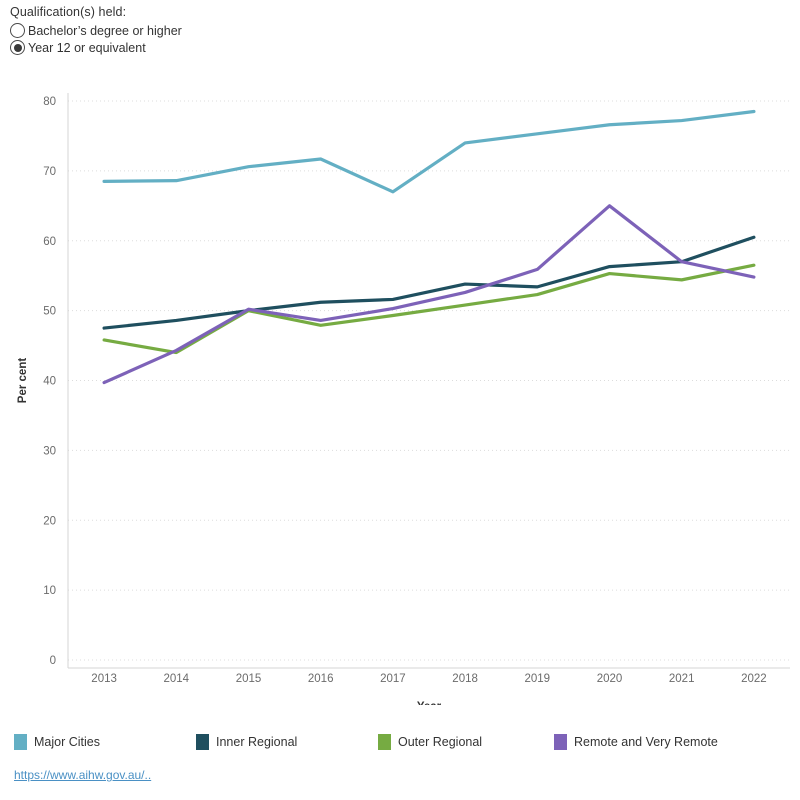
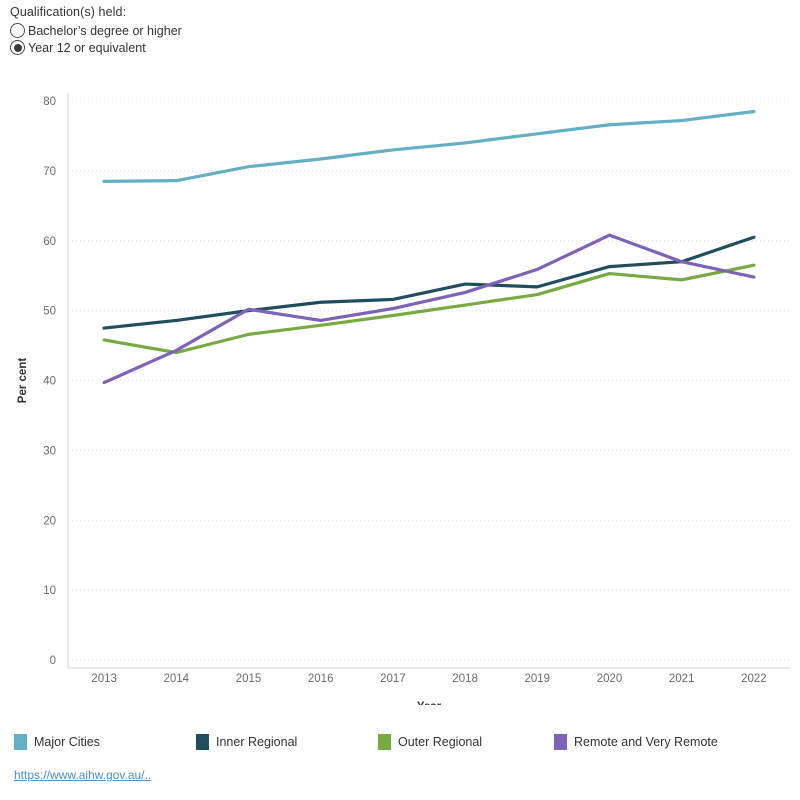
Outer Regional/2015: 50 -> 47
Major Cities/2017: 67 -> 73
Remote and Very Remote/2020: 65 -> 61
